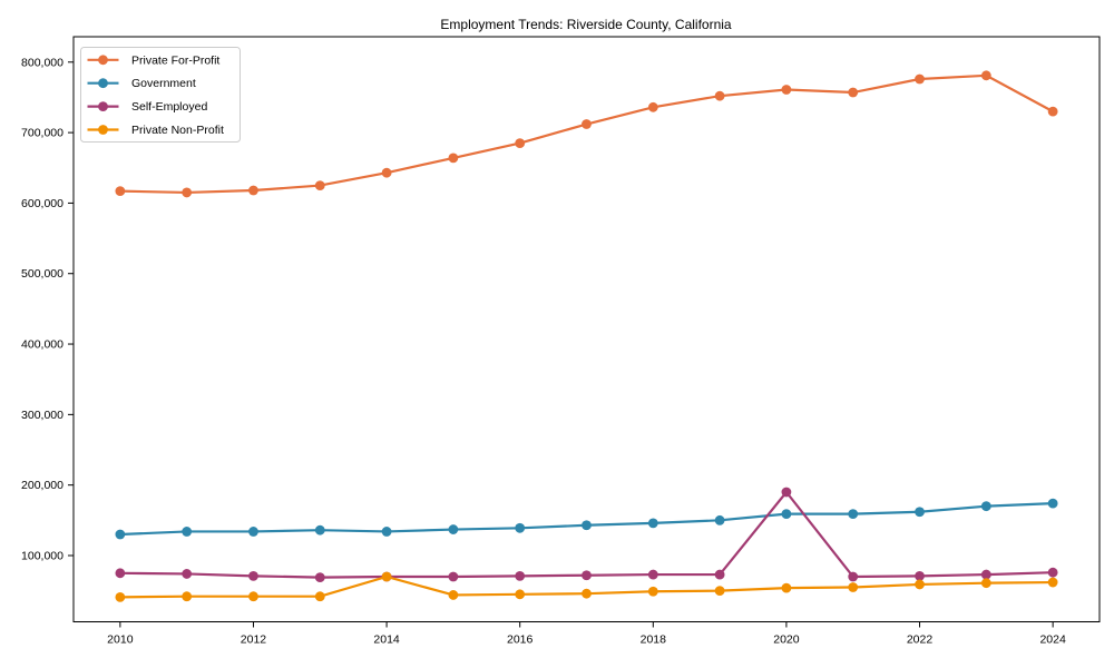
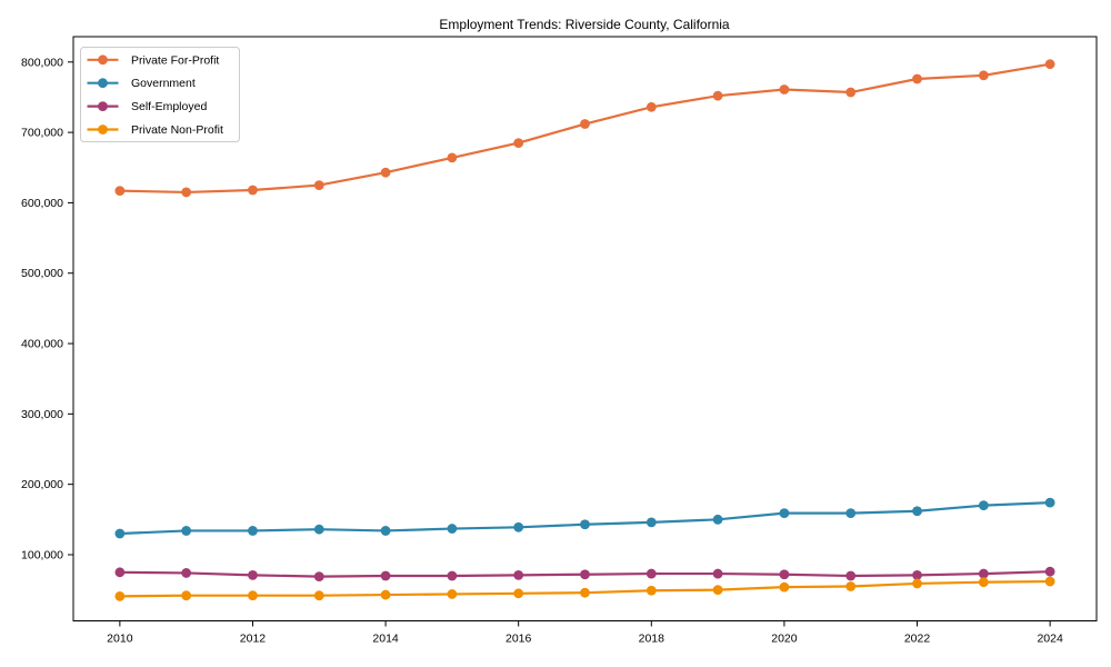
Private Non-Profit/2014: 70000 -> 40000
Self-Employed/2020: 190000 -> 70000
Private For-Profit/2024: 730000 -> 800000
